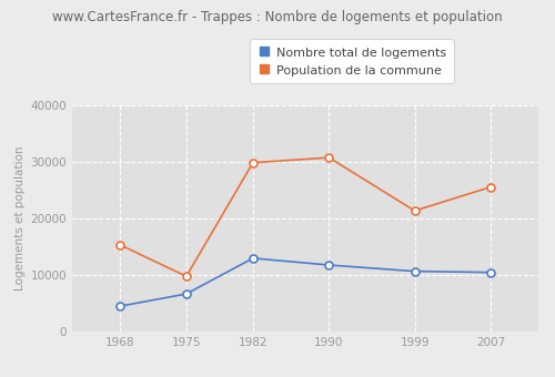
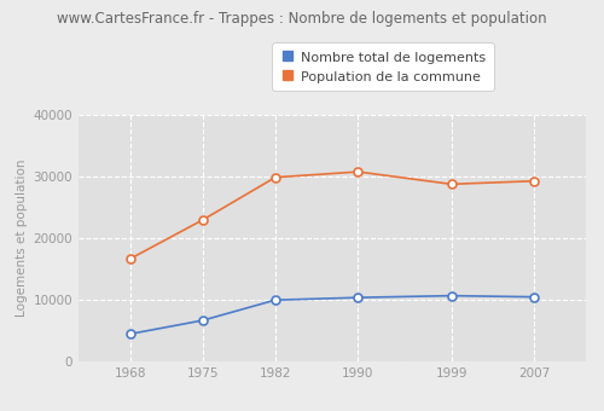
Population de la commune/1968: 15400 -> 16700
Population de la commune/1975: 9800 -> 23000
Nombre total de logements/1982: 13000 -> 10000
Nombre total de logements/1990: 11800 -> 10400
Population de la commune/1999: 21400 -> 28800
Population de la commune/2007: 25600 -> 29300
